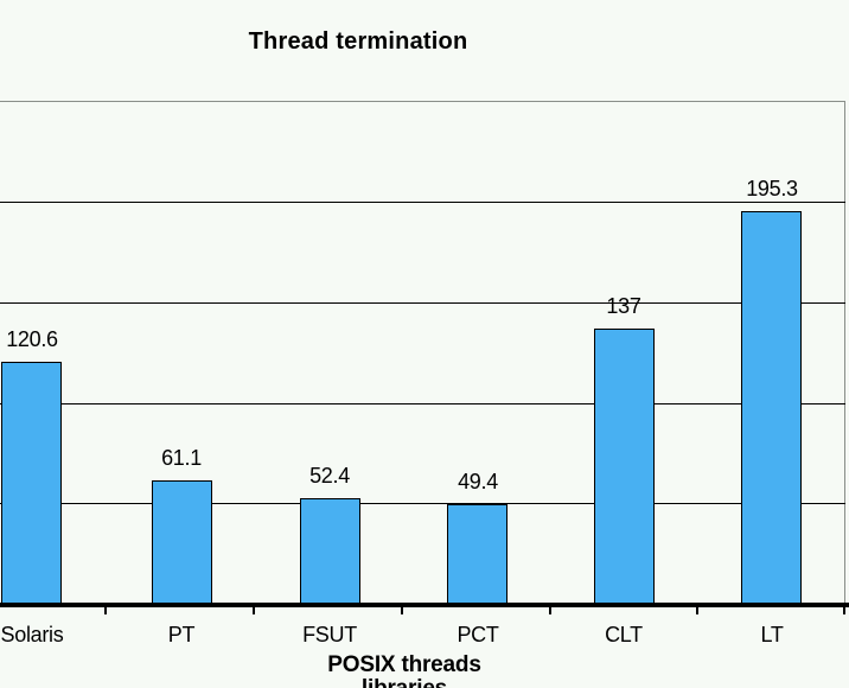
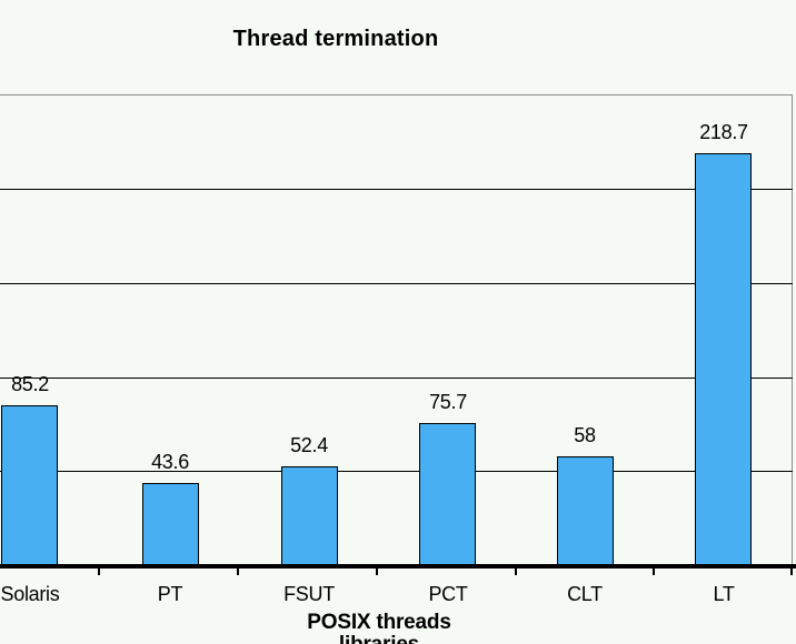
Solaris: 120.6 -> 85.2
PT: 61.1 -> 43.6
PCT: 49.4 -> 75.7
CLT: 137 -> 58
LT: 195.3 -> 218.7
